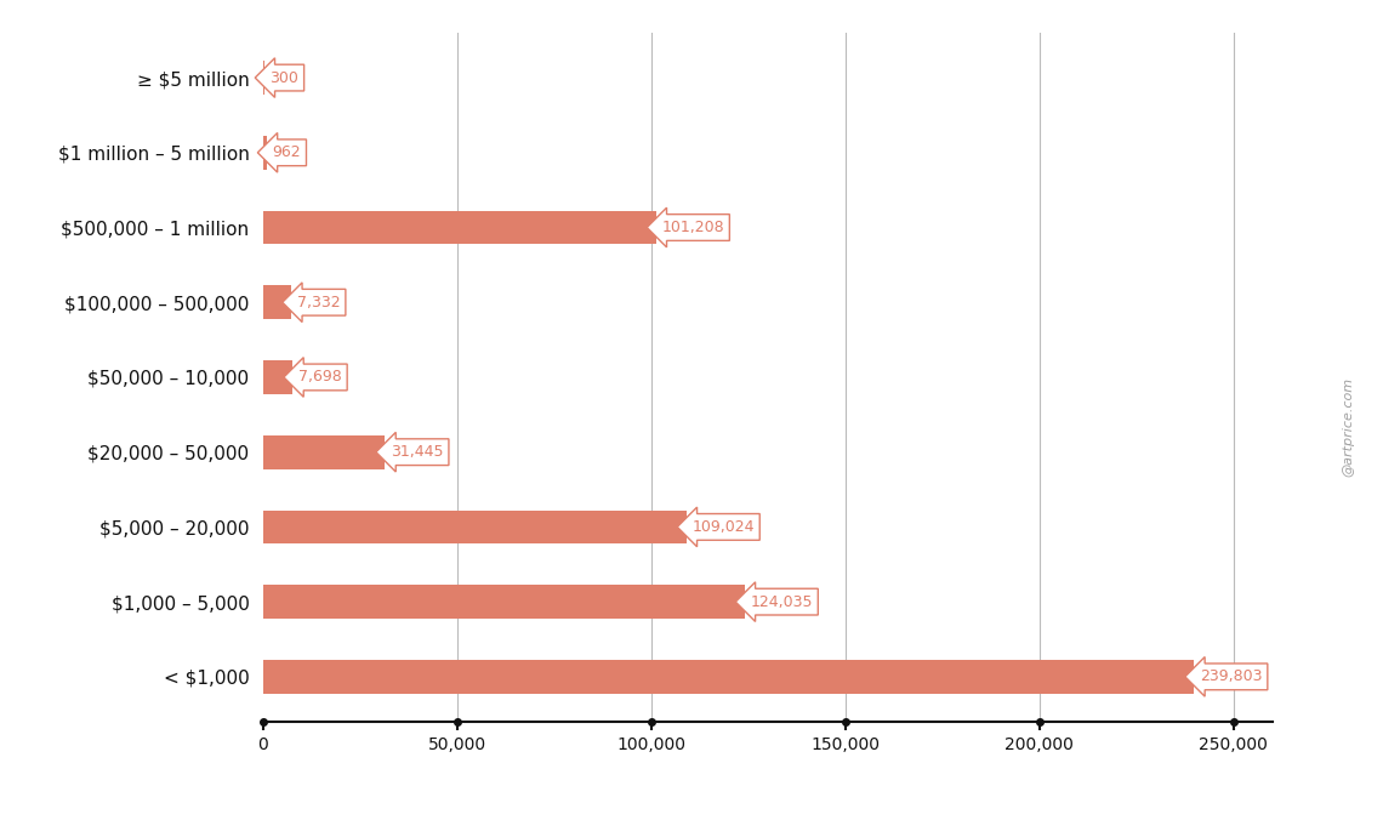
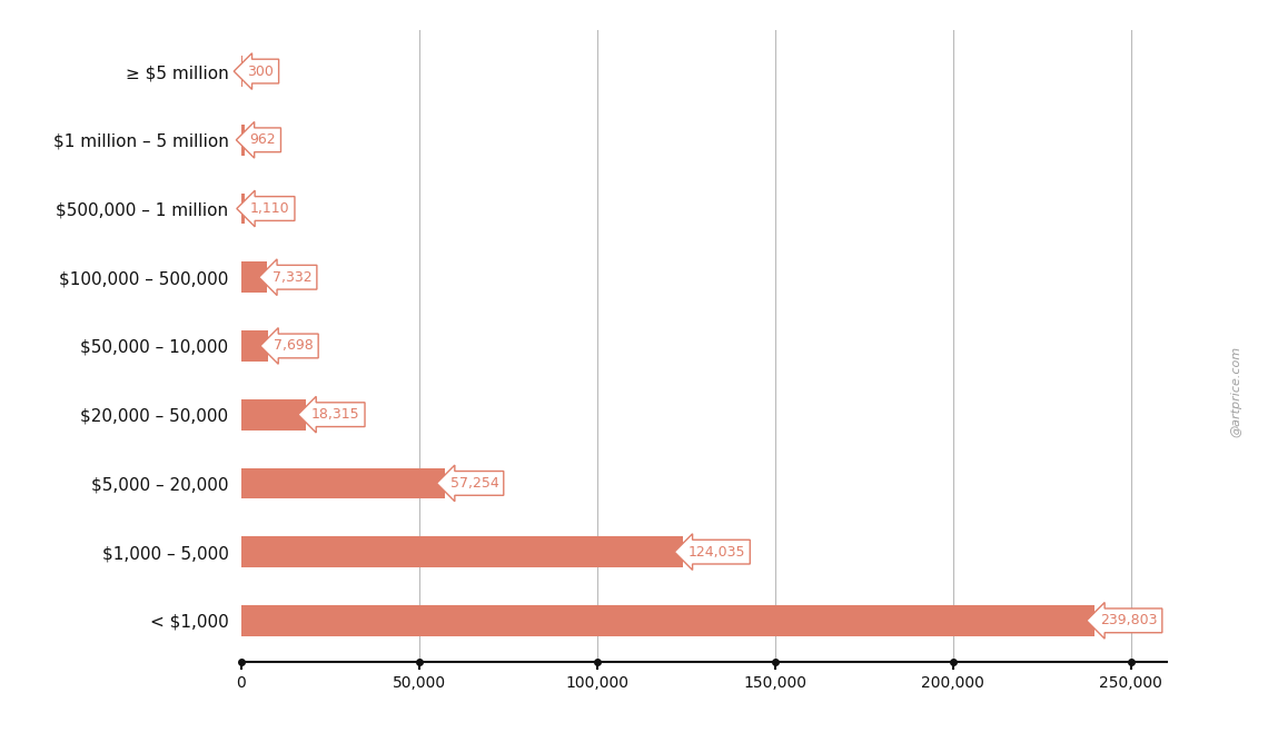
$500,000 – 1 million: 101,208 -> 1,110
$20,000 – 50,000: 31,445 -> 18,315
$5,000 – 20,000: 109,024 -> 57,254
